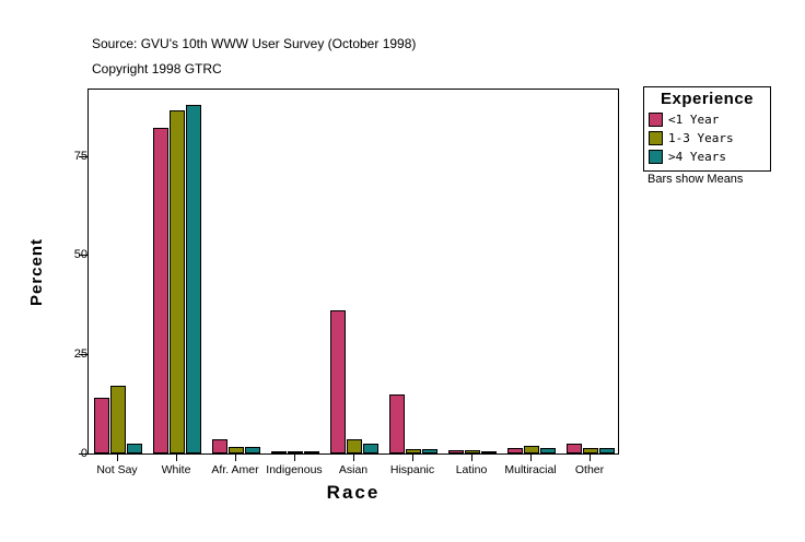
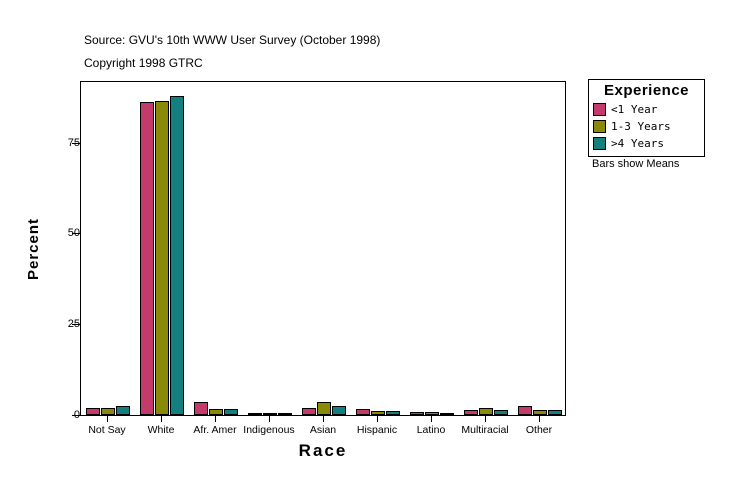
<1 Year/Not Say: 14 -> 2
1-3 Years/Not Say: 17 -> 2
<1 Year/White: 82 -> 86
<1 Year/Asian: 36 -> 2
<1 Year/Hispanic: 15 -> 2
